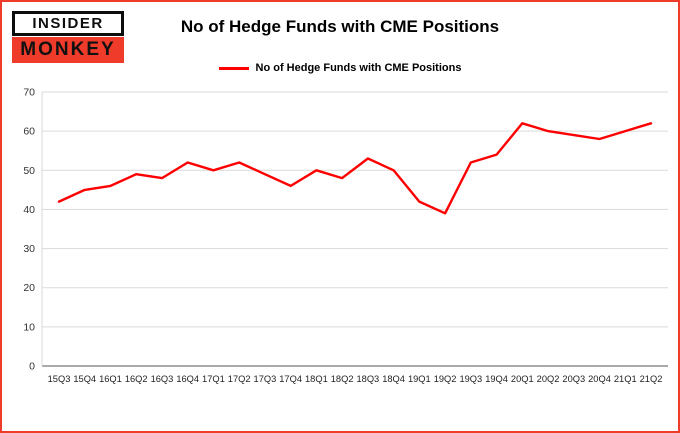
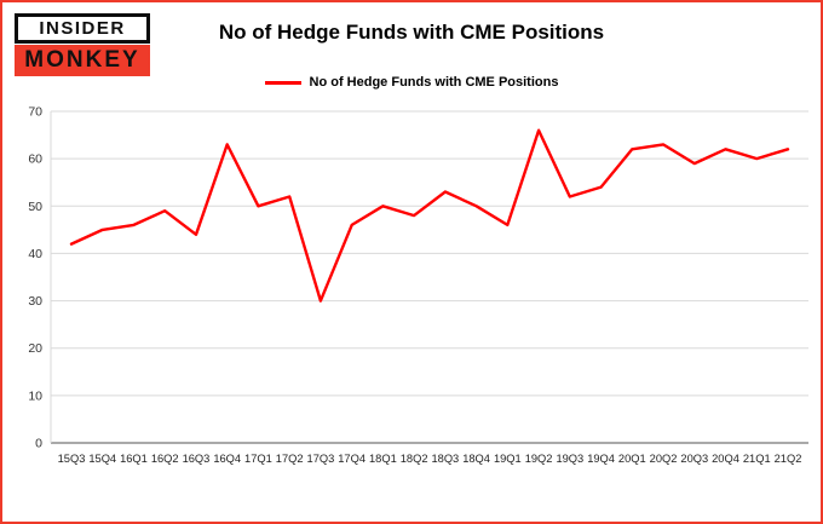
16Q3: 48 -> 44
16Q4: 52 -> 63
17Q3: 49 -> 30
19Q1: 42 -> 46
19Q2: 39 -> 66
20Q2: 60 -> 63
20Q4: 58 -> 62
